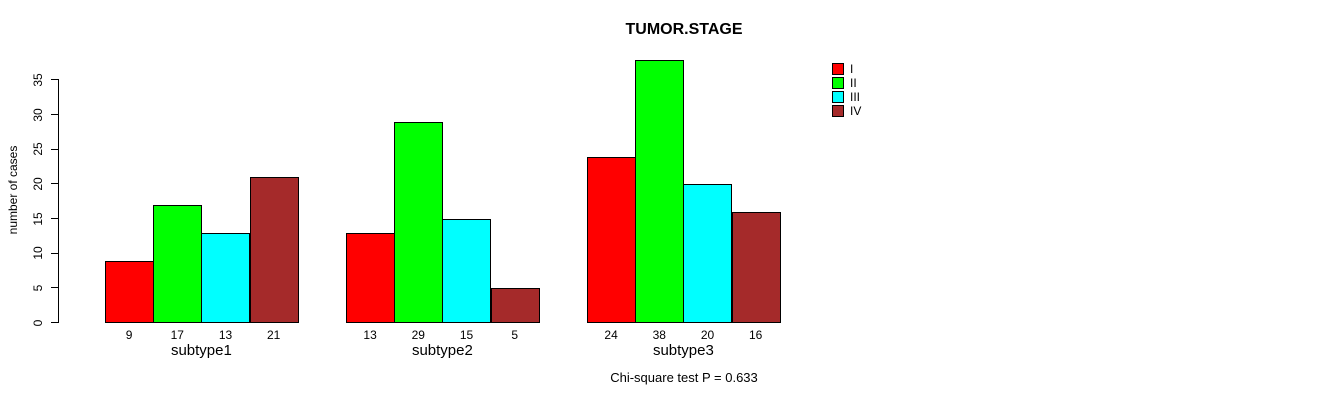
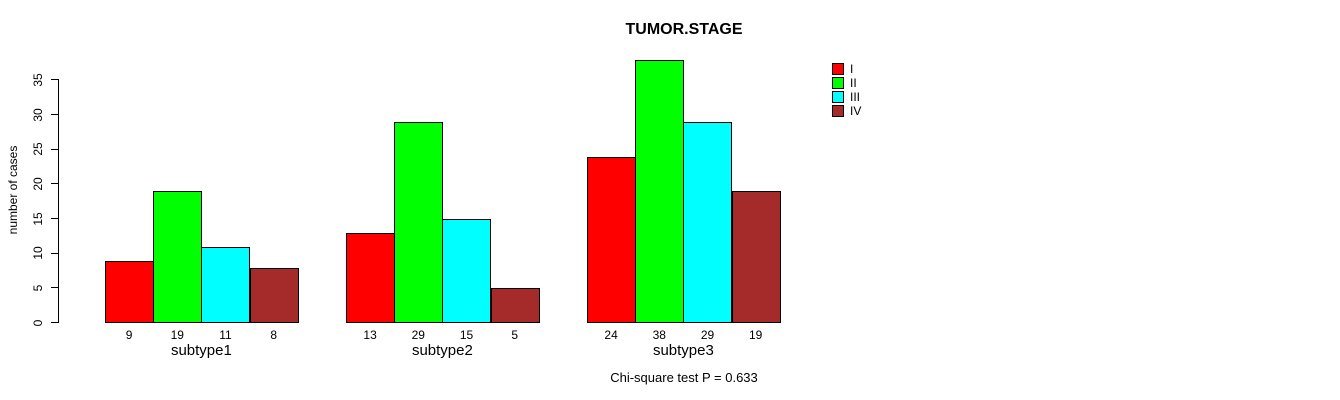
II/subtype1: 17 -> 19
III/subtype1: 13 -> 11
IV/subtype1: 21 -> 8
III/subtype3: 20 -> 29
IV/subtype3: 16 -> 19
